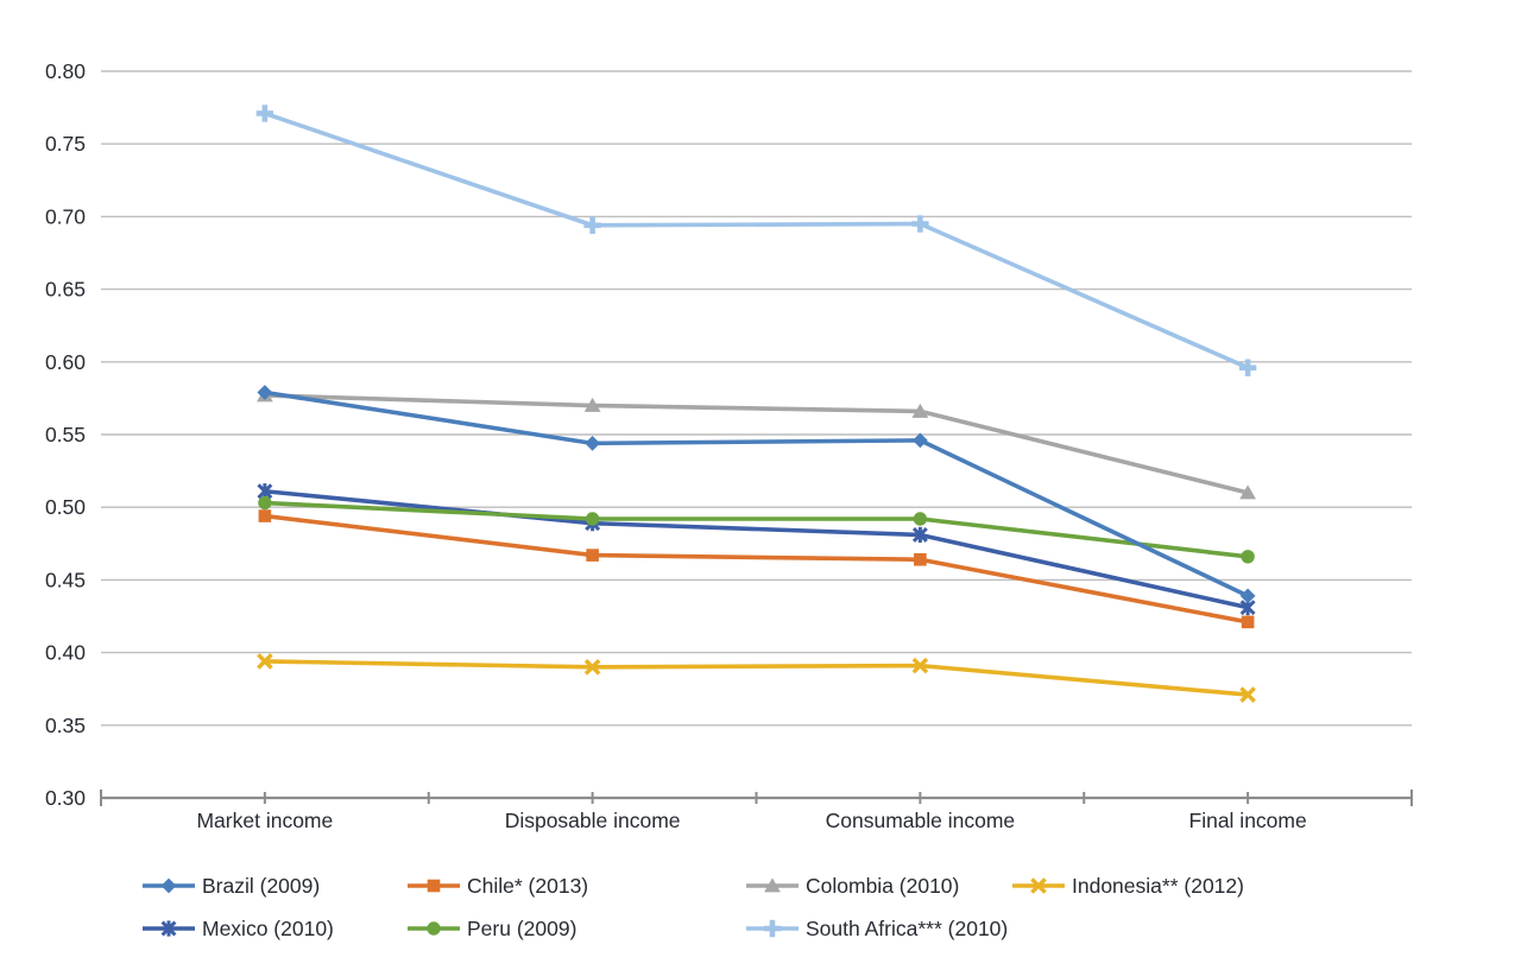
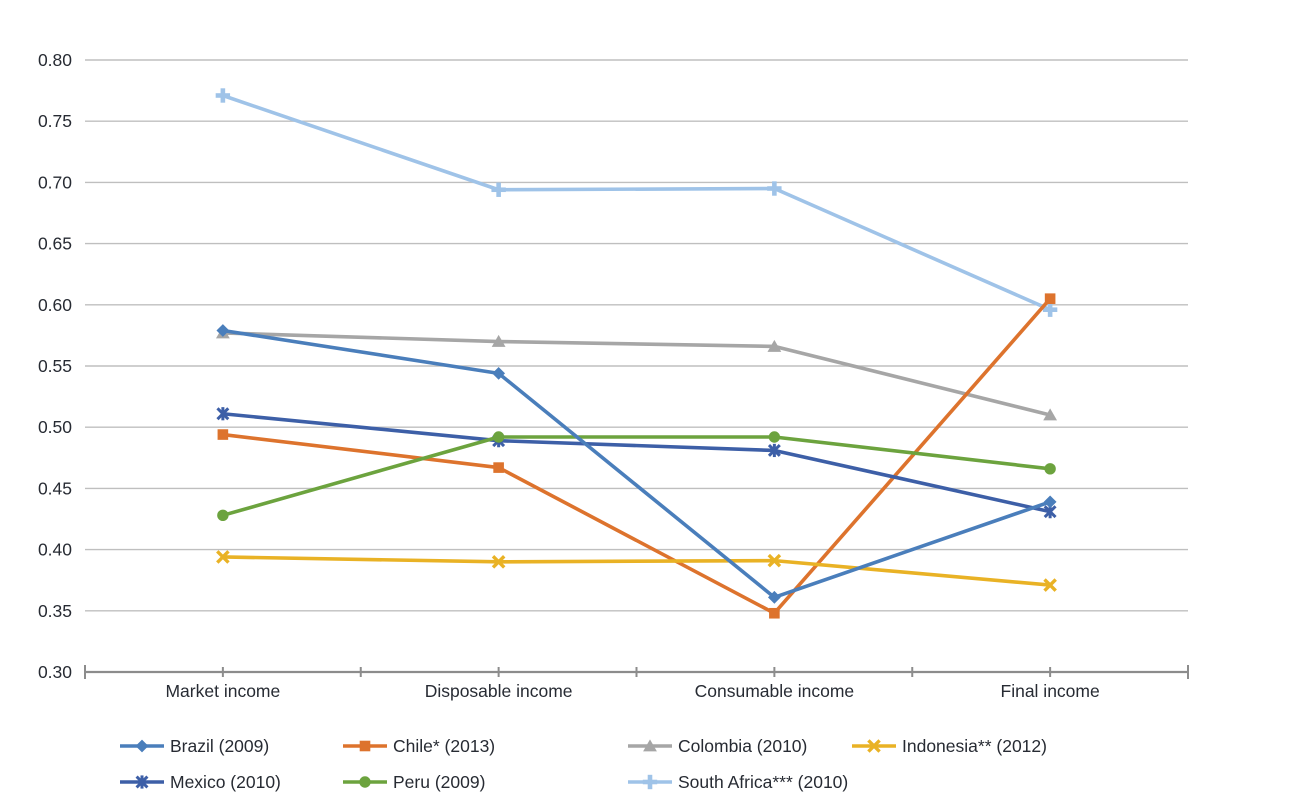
Peru (2009)/Market income: 0.503 -> 0.428
Brazil (2009)/Consumable income: 0.546 -> 0.361
Chile* (2013)/Consumable income: 0.464 -> 0.348
Chile* (2013)/Final income: 0.421 -> 0.605
